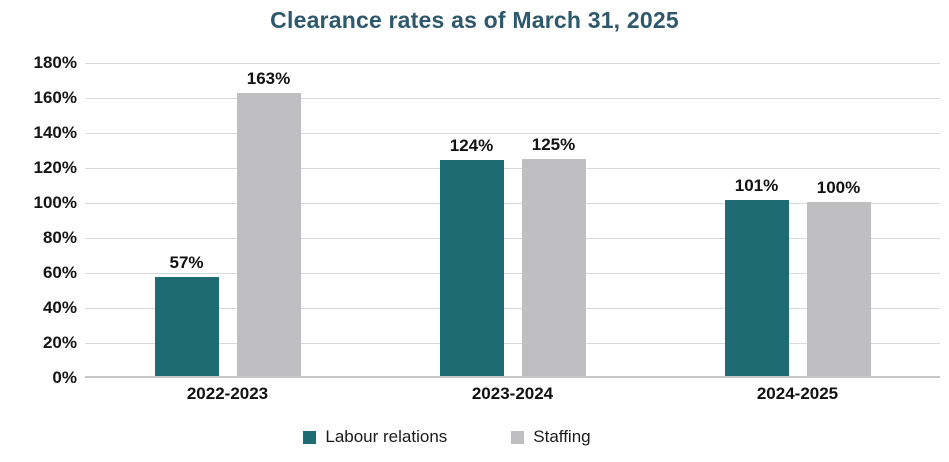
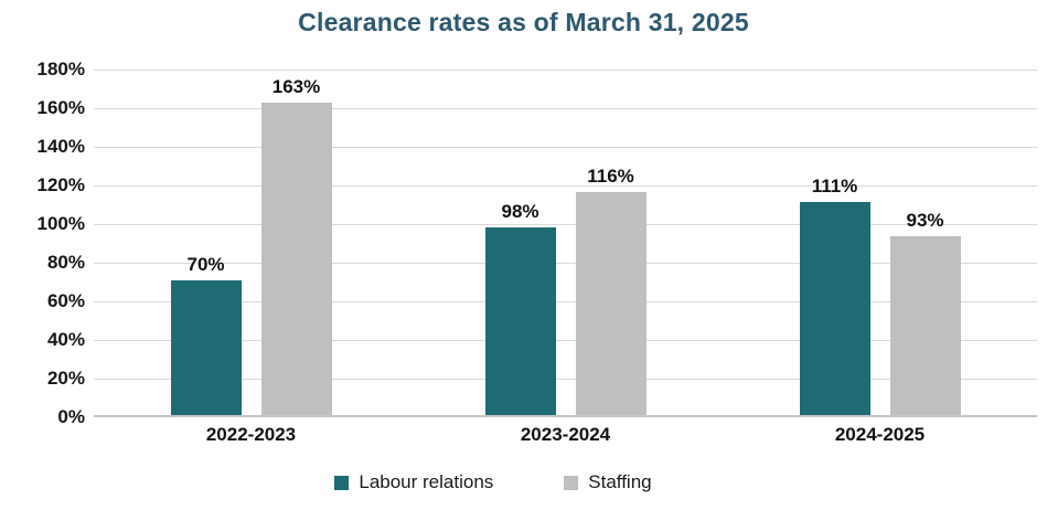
Labour relations/2022-2023: 57% -> 70%
Labour relations/2023-2024: 124% -> 98%
Staffing/2023-2024: 125% -> 116%
Labour relations/2024-2025: 101% -> 111%
Staffing/2024-2025: 100% -> 93%
